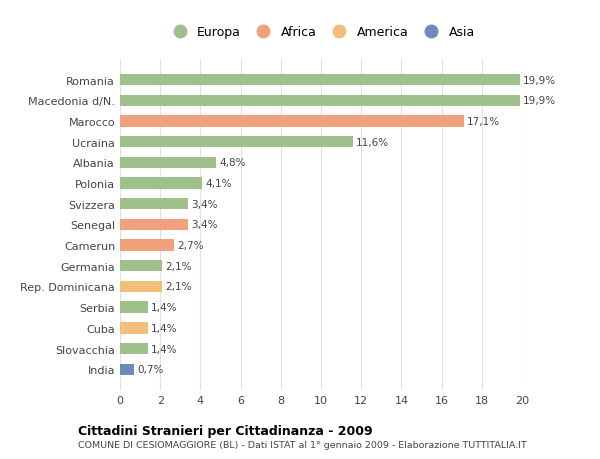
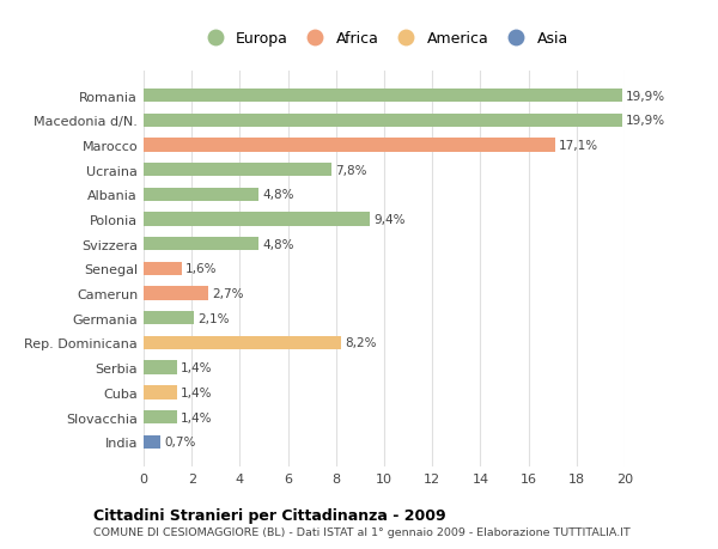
Ucraina: 11,6% -> 7,8%
Polonia: 4,1% -> 9,4%
Svizzera: 3,4% -> 4,8%
Senegal: 3,4% -> 1,6%
Rep. Dominicana: 2,1% -> 8,2%
